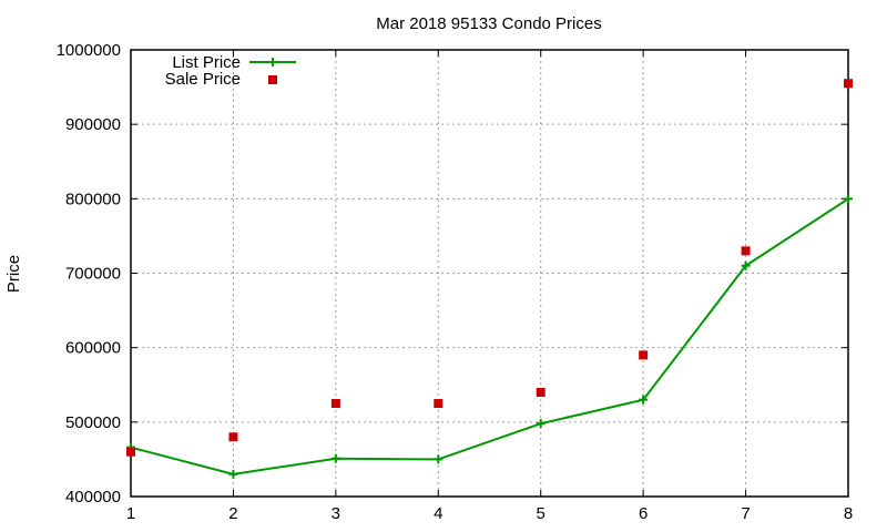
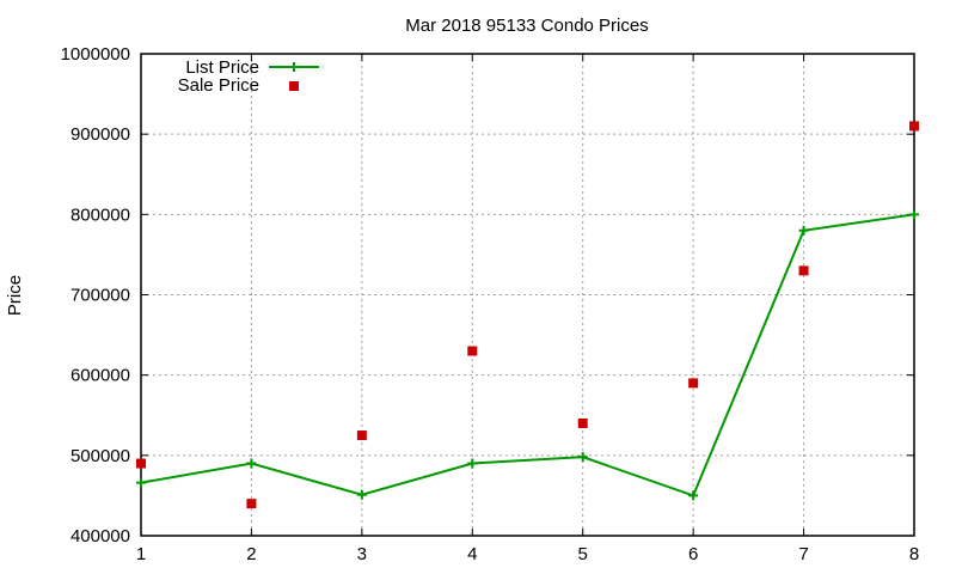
Sale Price/1: 460000 -> 490000
List Price/2: 430000 -> 490000
Sale Price/2: 480000 -> 440000
List Price/4: 450000 -> 490000
Sale Price/4: 520000 -> 630000
List Price/6: 530000 -> 450000
List Price/7: 710000 -> 780000
Sale Price/8: 960000 -> 910000
